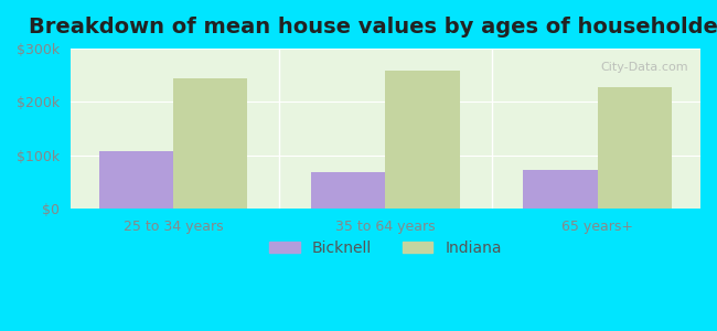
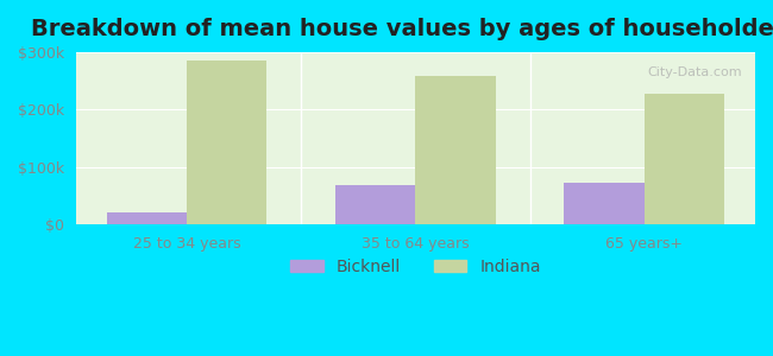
Bicknell/25 to 34 years: $107k -> $20k
Indiana/25 to 34 years: $243k -> $285k
